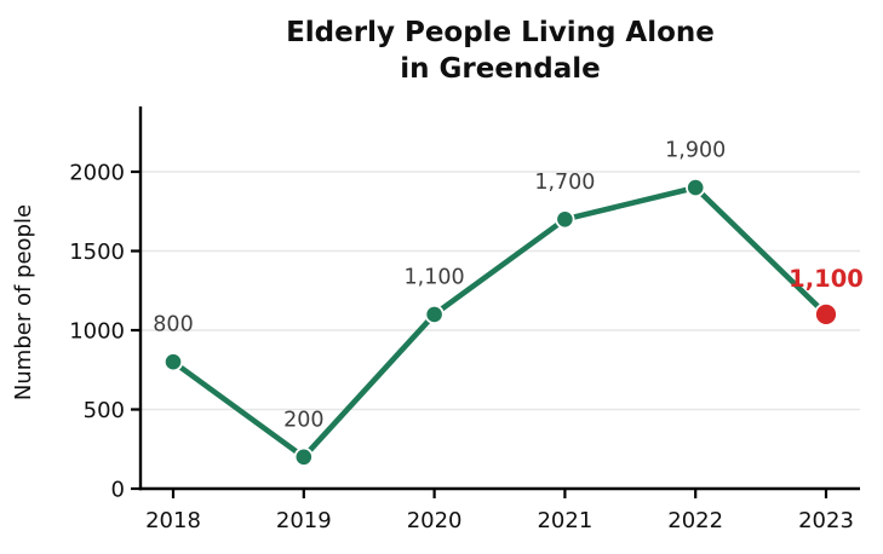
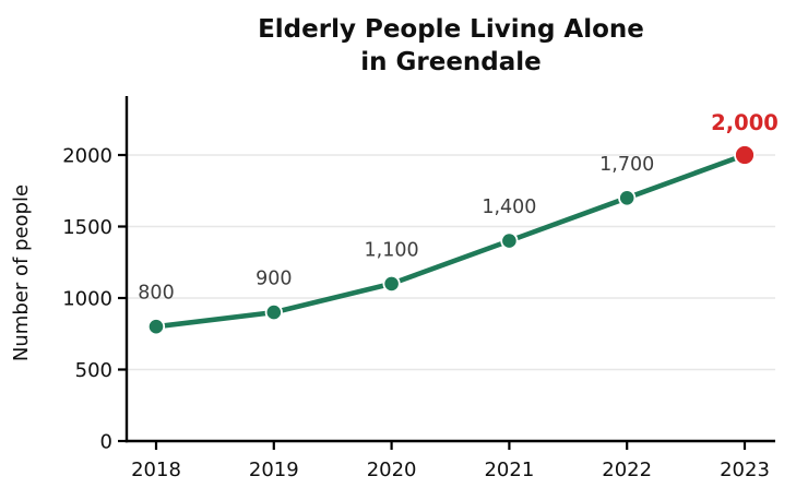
2019: 200 -> 900
2021: 1,700 -> 1,400
2022: 1,900 -> 1,700
2023: 1,100 -> 2,000
